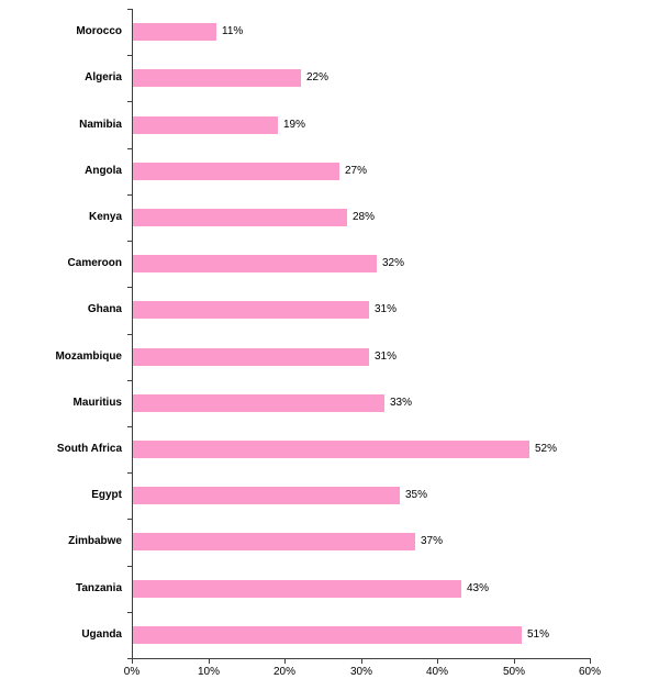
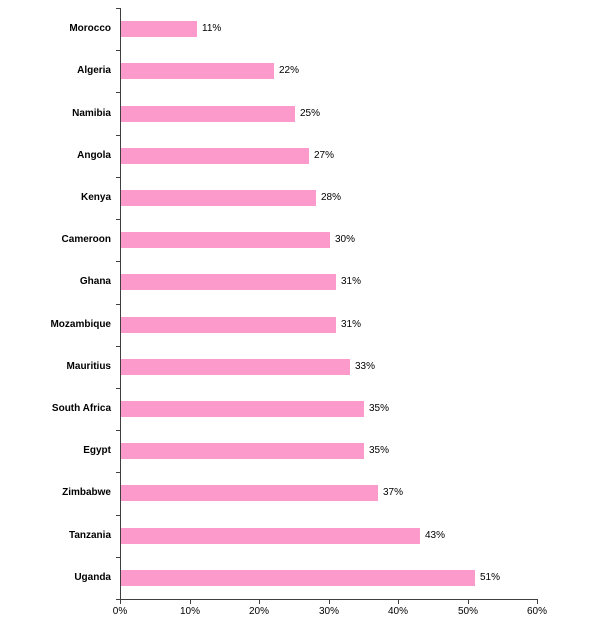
Namibia: 19% -> 25%
Cameroon: 32% -> 30%
South Africa: 52% -> 35%
